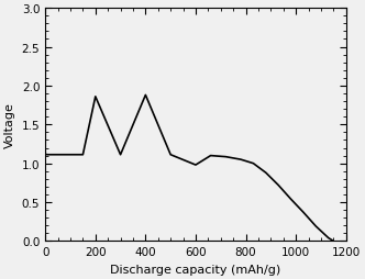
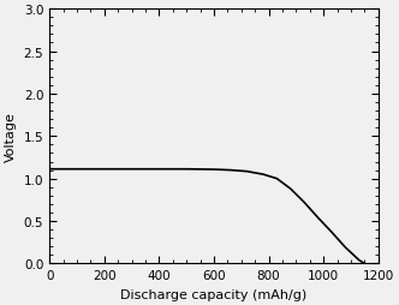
200: 1.86 -> 1.11
400: 1.88 -> 1.11
600: 0.98 -> 1.11
